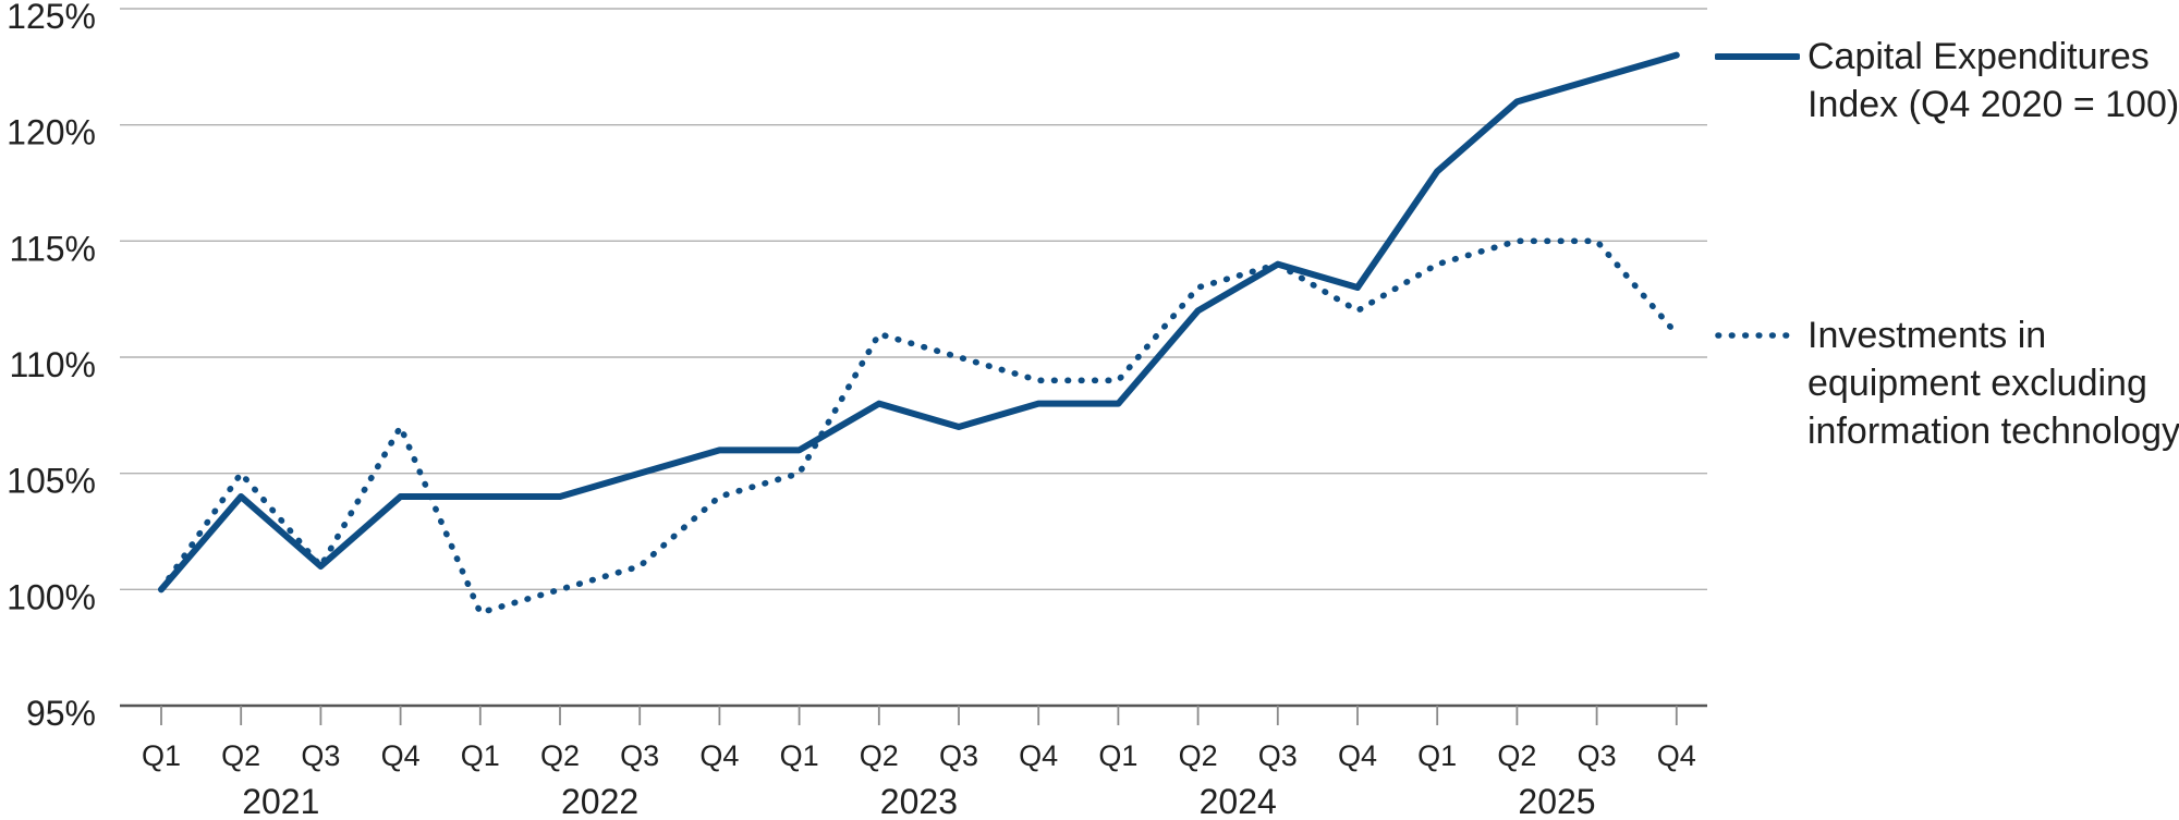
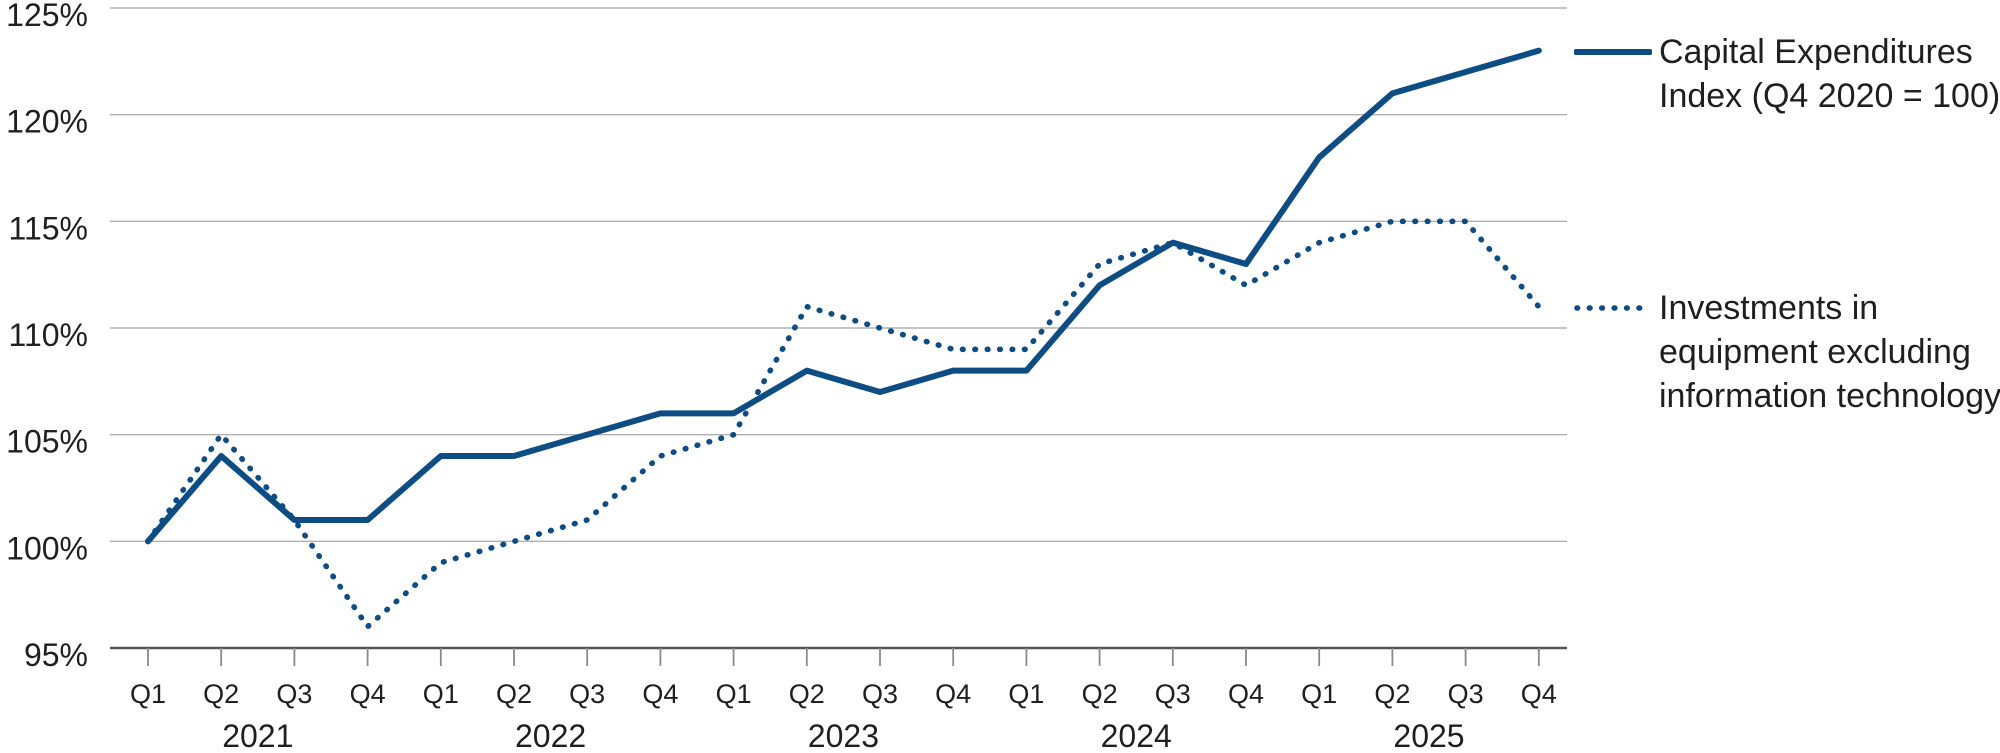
Capital Expenditures Index (Q4 2020 = 100)/Q4 2021: 104% -> 101%
Investments in equipment excluding information technology/Q4 2021: 107% -> 96%
